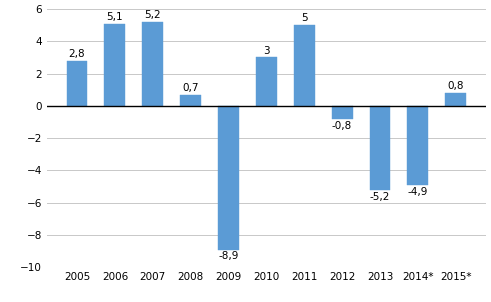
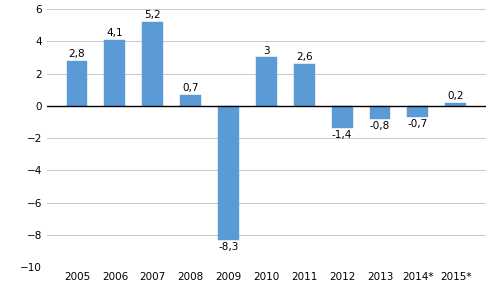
2006: 5,1 -> 4,1
2009: -8,9 -> -8,3
2011: 5 -> 2,6
2012: -0,8 -> -1,4
2013: -5,2 -> -0,8
2014*: -4,9 -> -0,7
2015*: 0,8 -> 0,2
